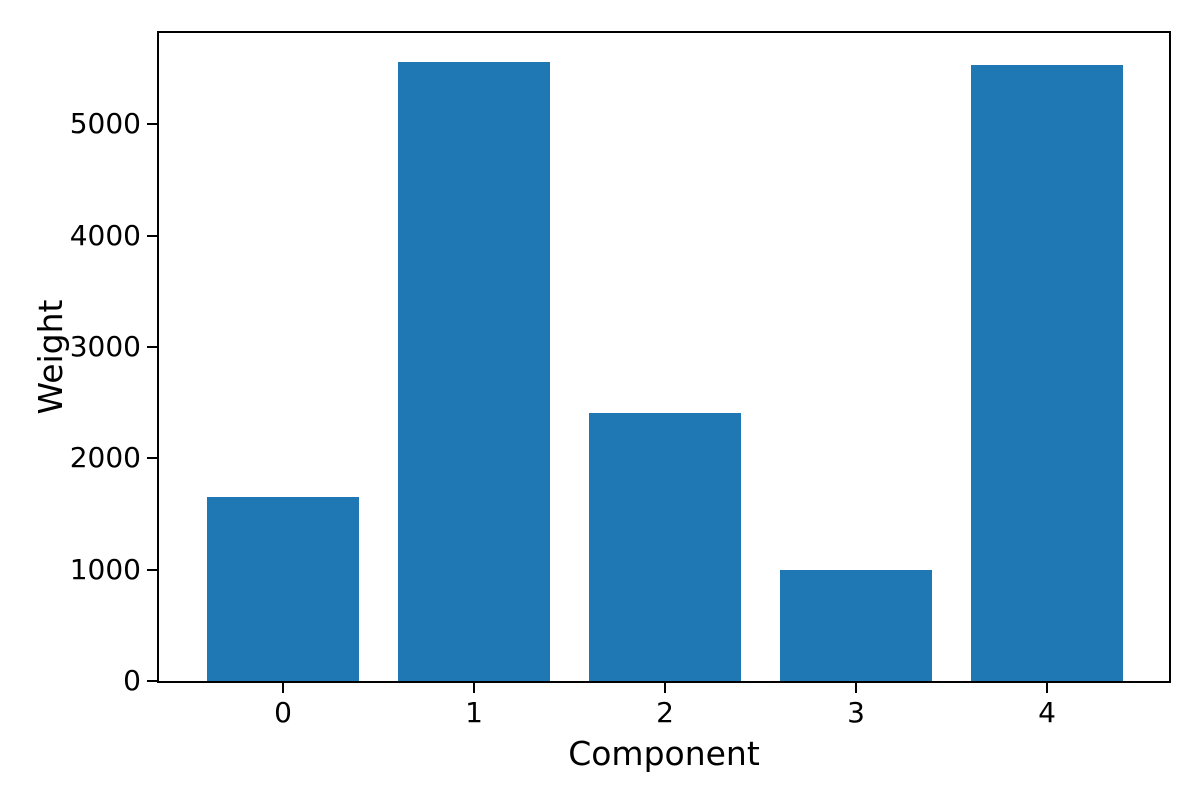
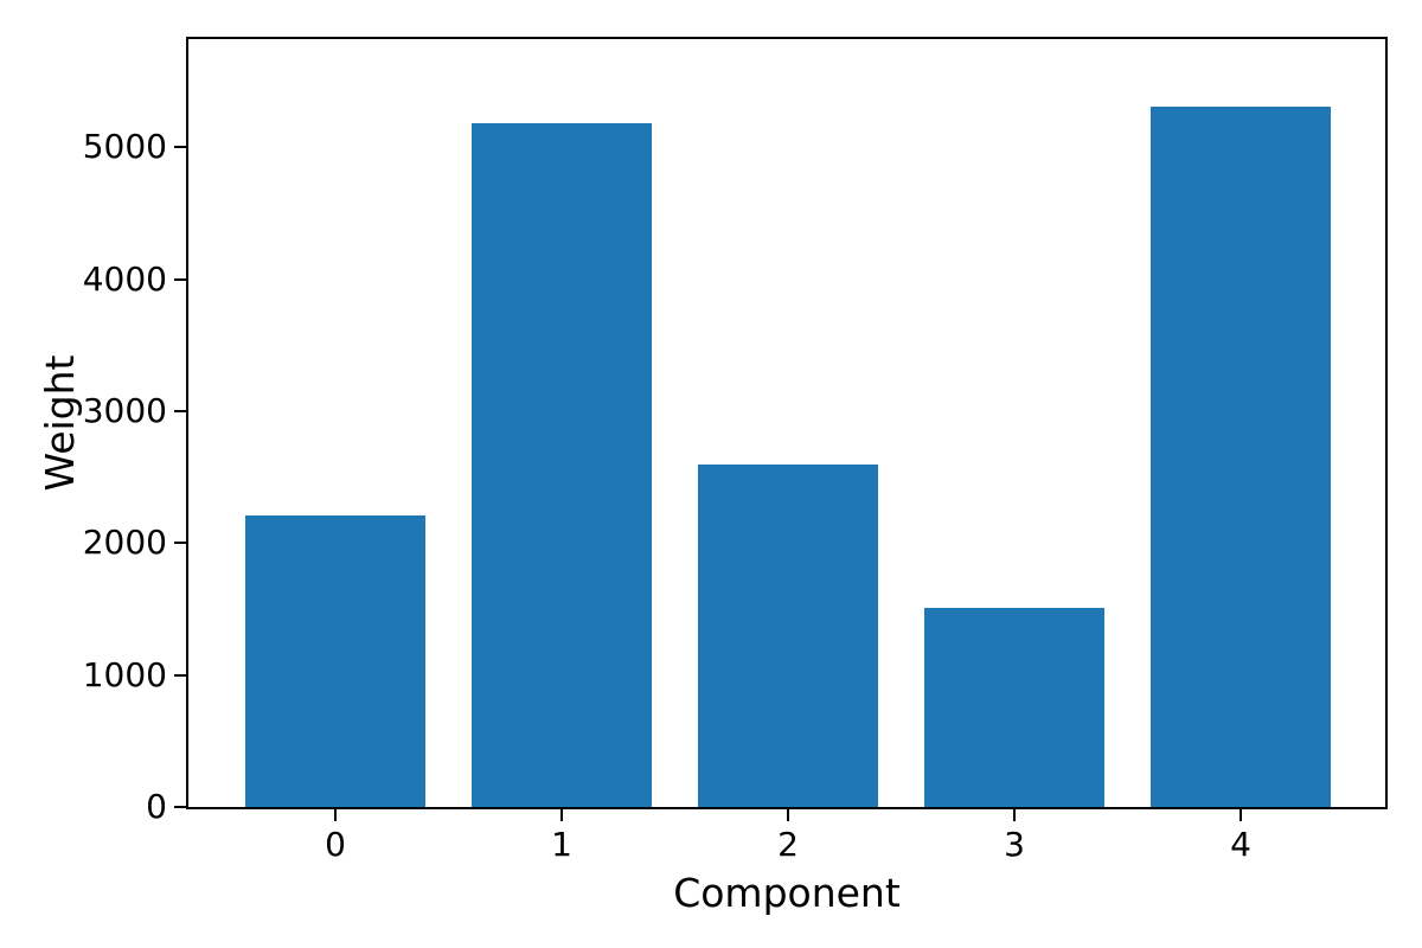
0: 1650 -> 2210
1: 5560 -> 5180
2: 2410 -> 2600
3: 1000 -> 1510
4: 5530 -> 5310
